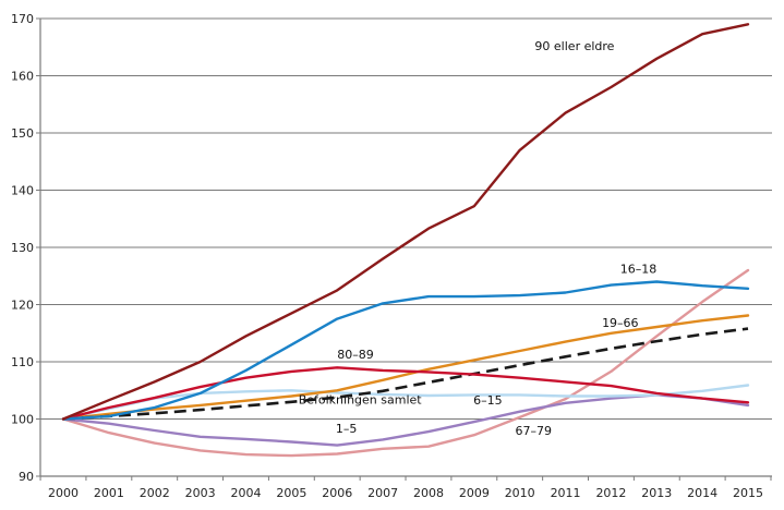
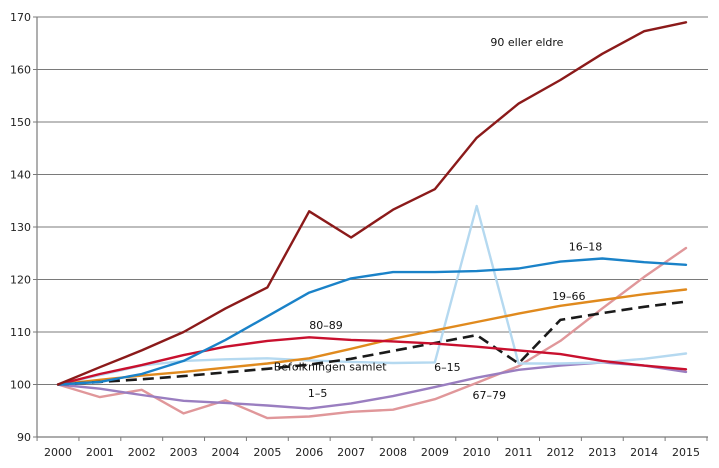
67–79/2002: 96 -> 99
67–79/2004: 94 -> 97
90 eller eldre/2006: 122 -> 133
6–15/2010: 104 -> 134
Befolkningen samlet/2011: 111 -> 104
